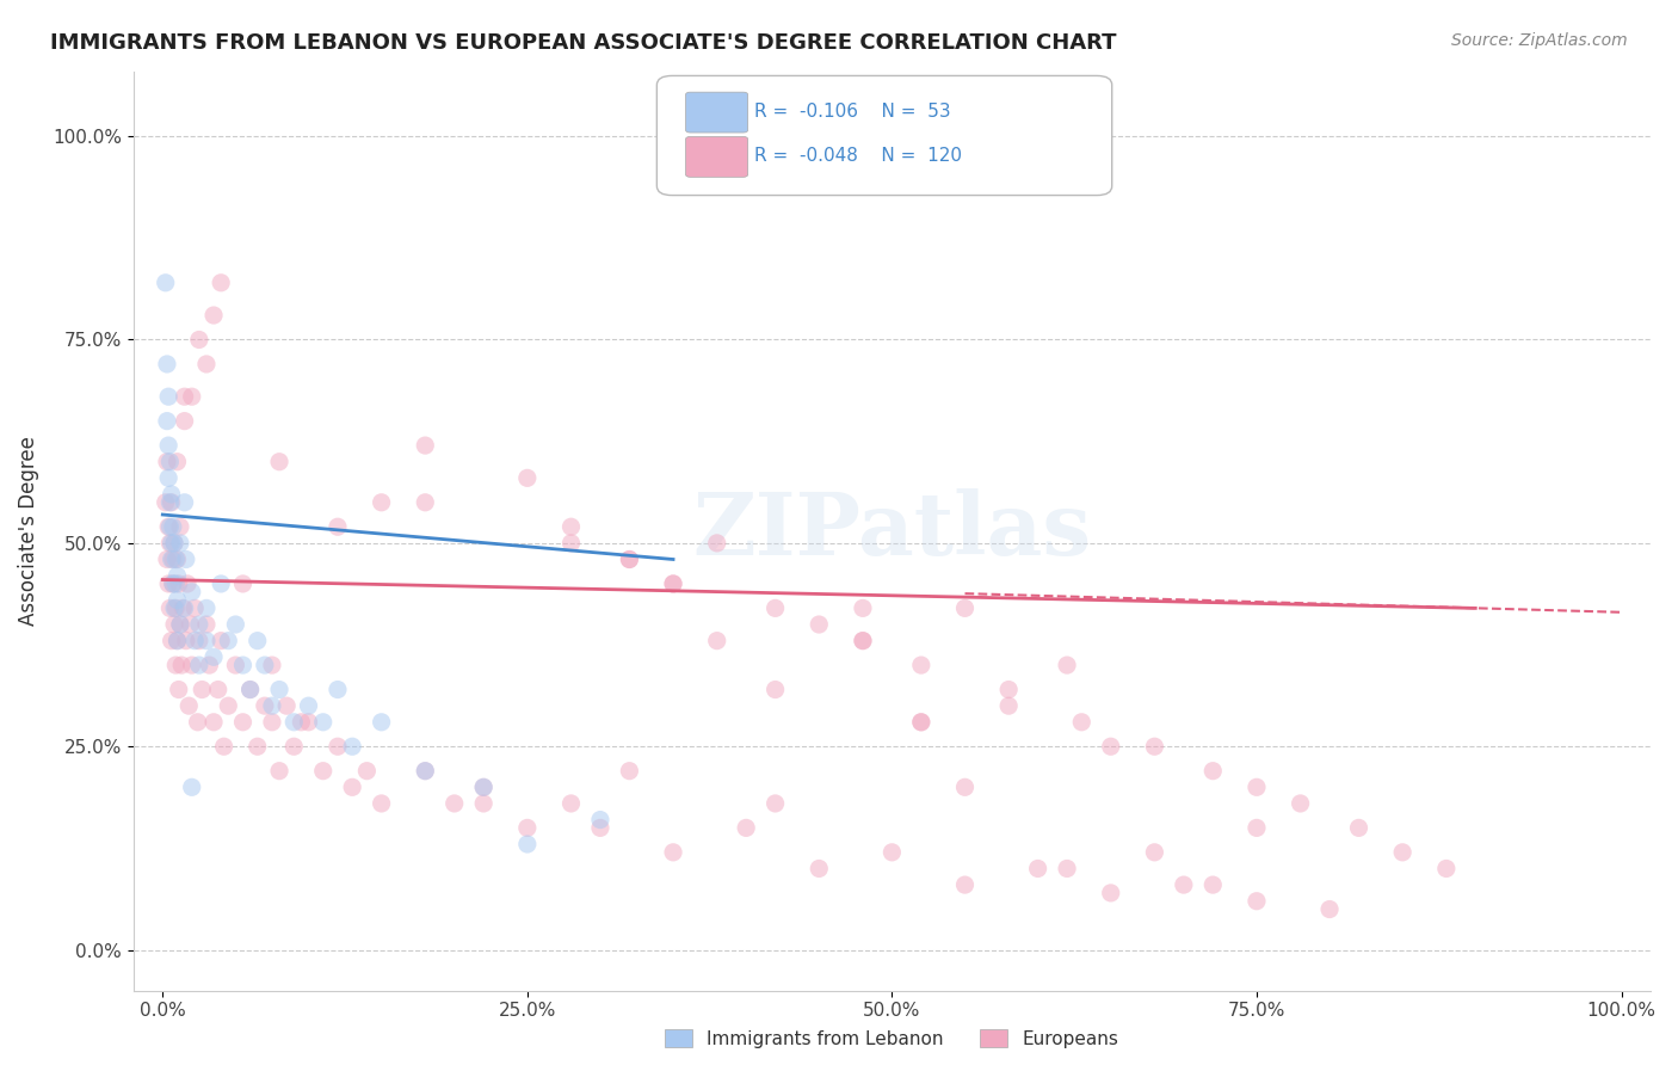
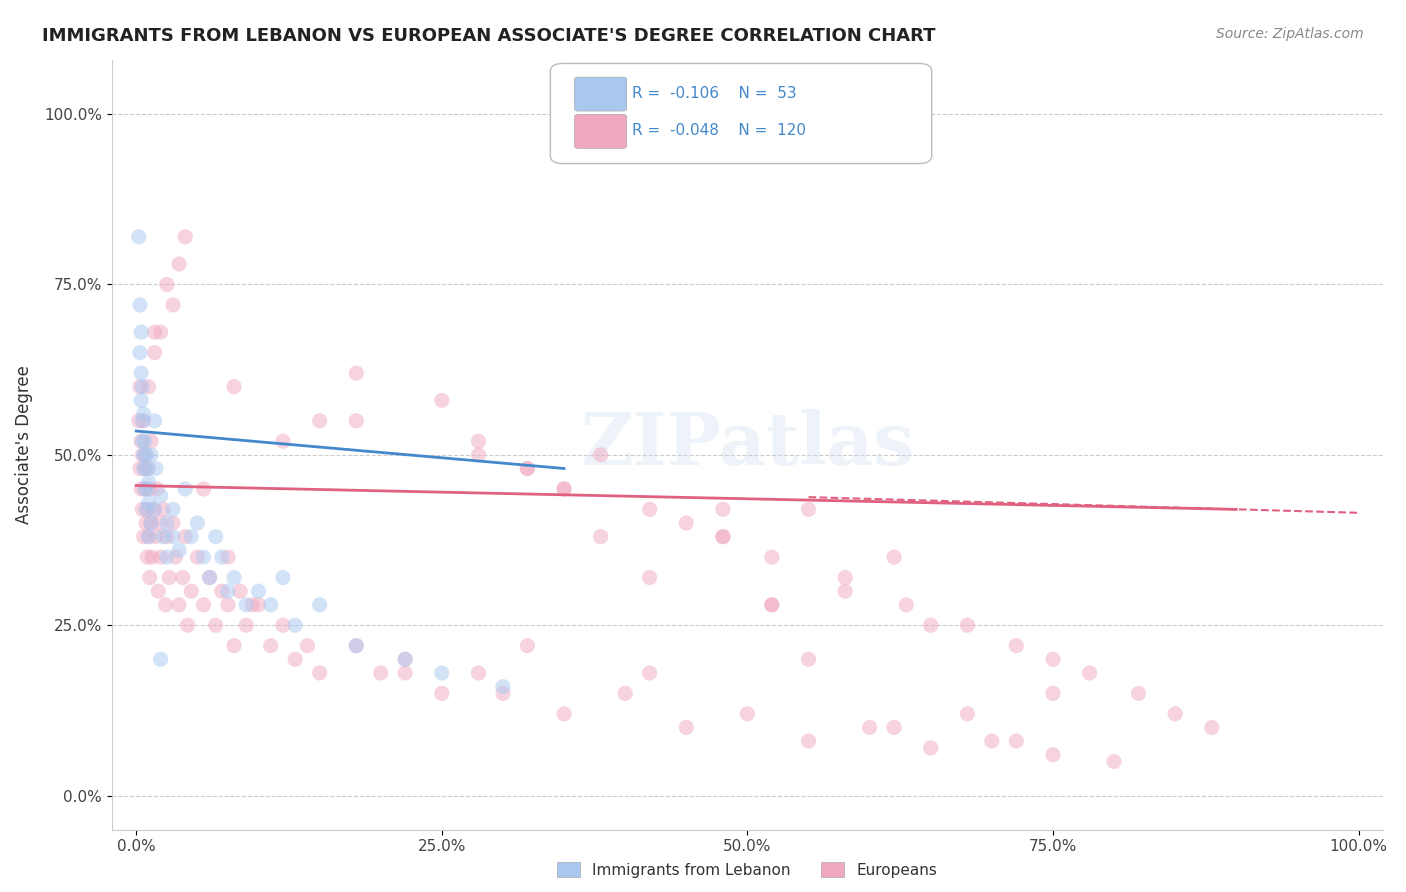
Immigrants from Lebanon/25.0%: 13% -> 18%
